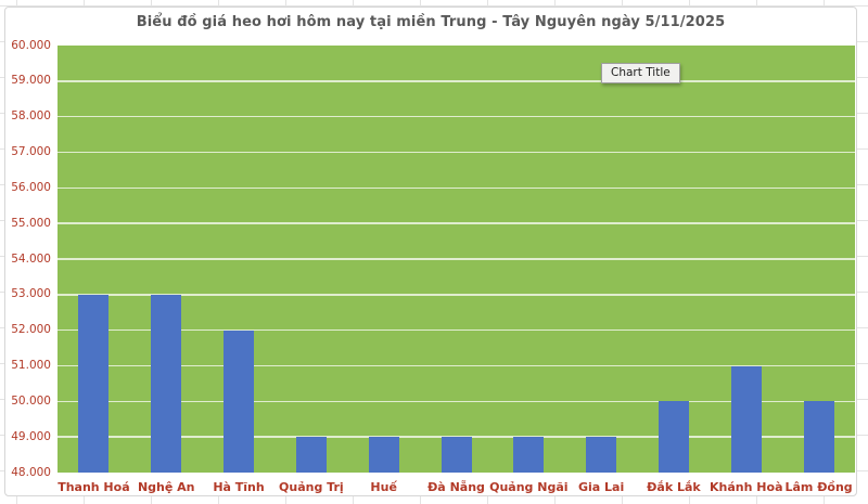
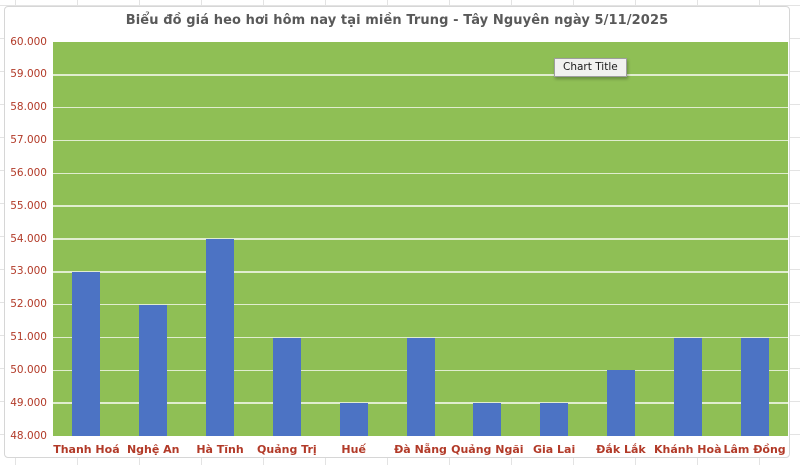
Nghệ An: 53000 -> 52000
Hà Tĩnh: 52000 -> 54000
Quảng Trị: 49000 -> 51000
Đà Nẵng: 49000 -> 51000
Lâm Đồng: 50000 -> 51000
